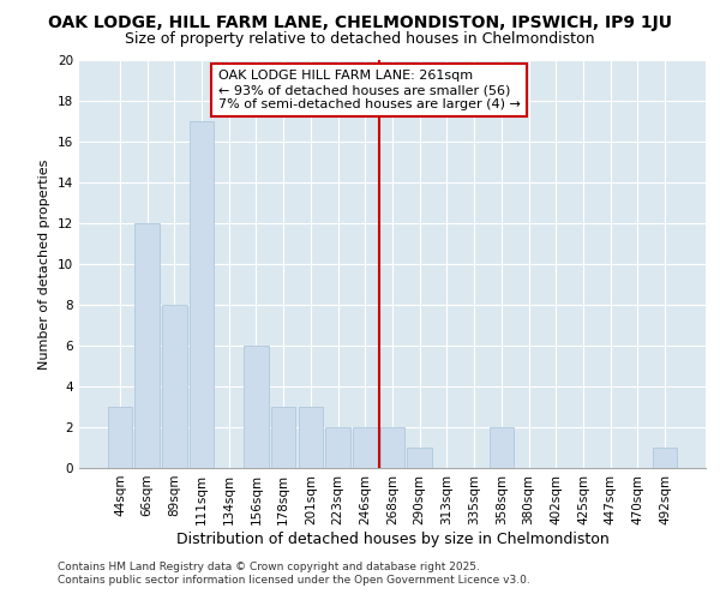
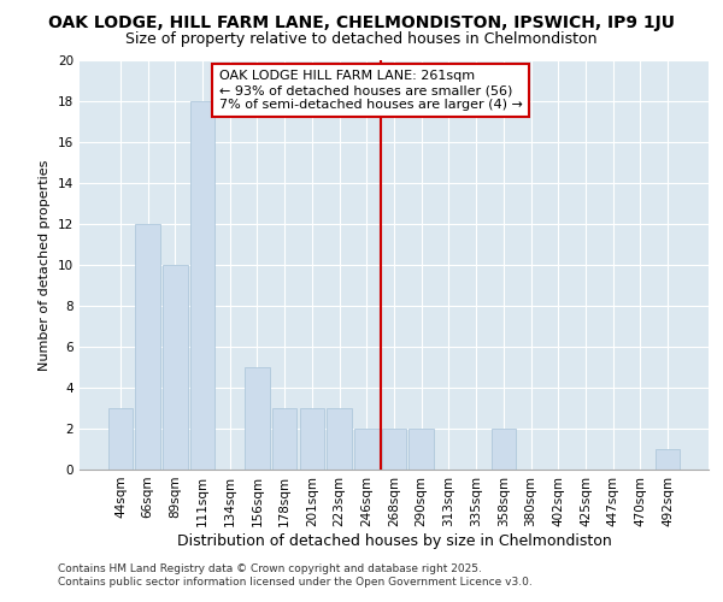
89sqm: 8 -> 10
111sqm: 17 -> 18
156sqm: 6 -> 5
223sqm: 2 -> 3
290sqm: 1 -> 2
